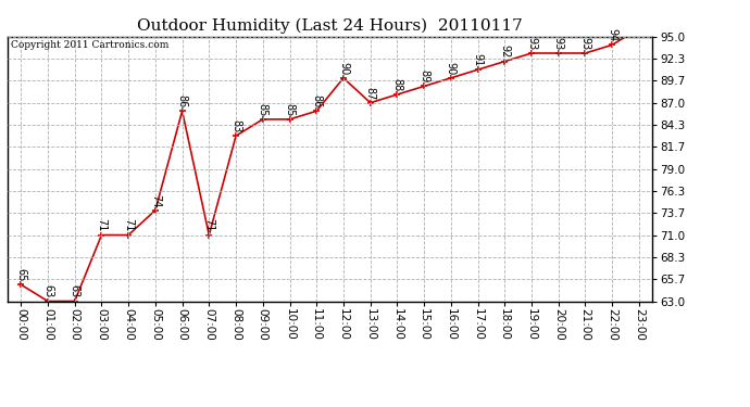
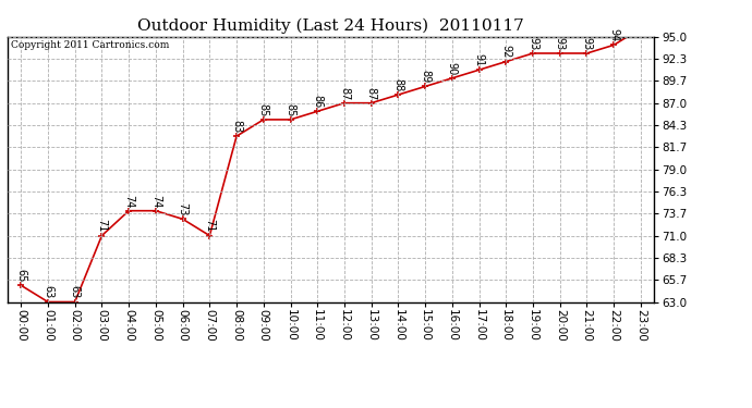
04:00: 71 -> 74
06:00: 86 -> 73
12:00: 90 -> 87
